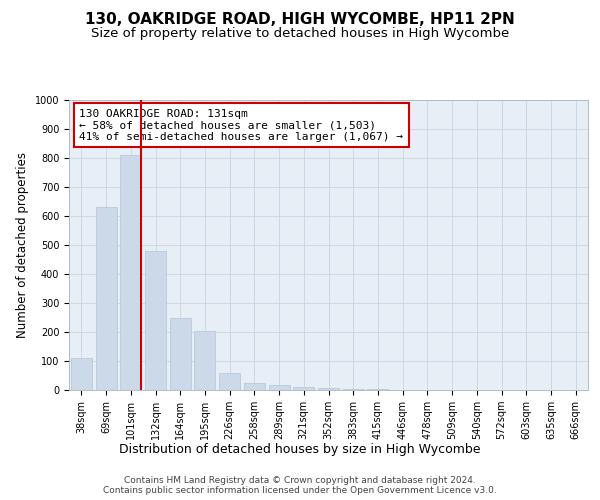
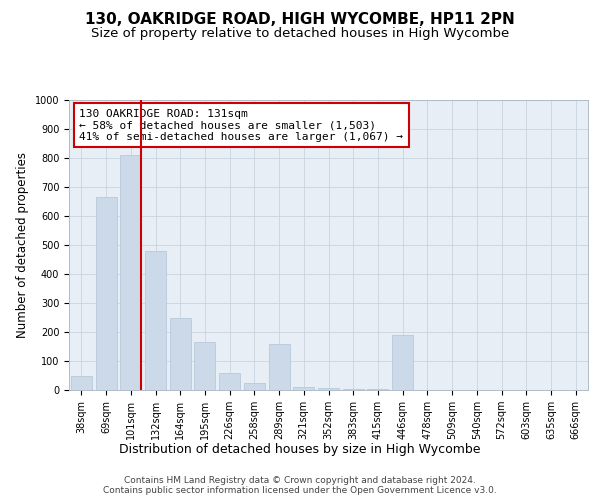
38sqm: 110 -> 50
69sqm: 630 -> 665
195sqm: 205 -> 165
289sqm: 18 -> 160
446sqm: 1 -> 190
